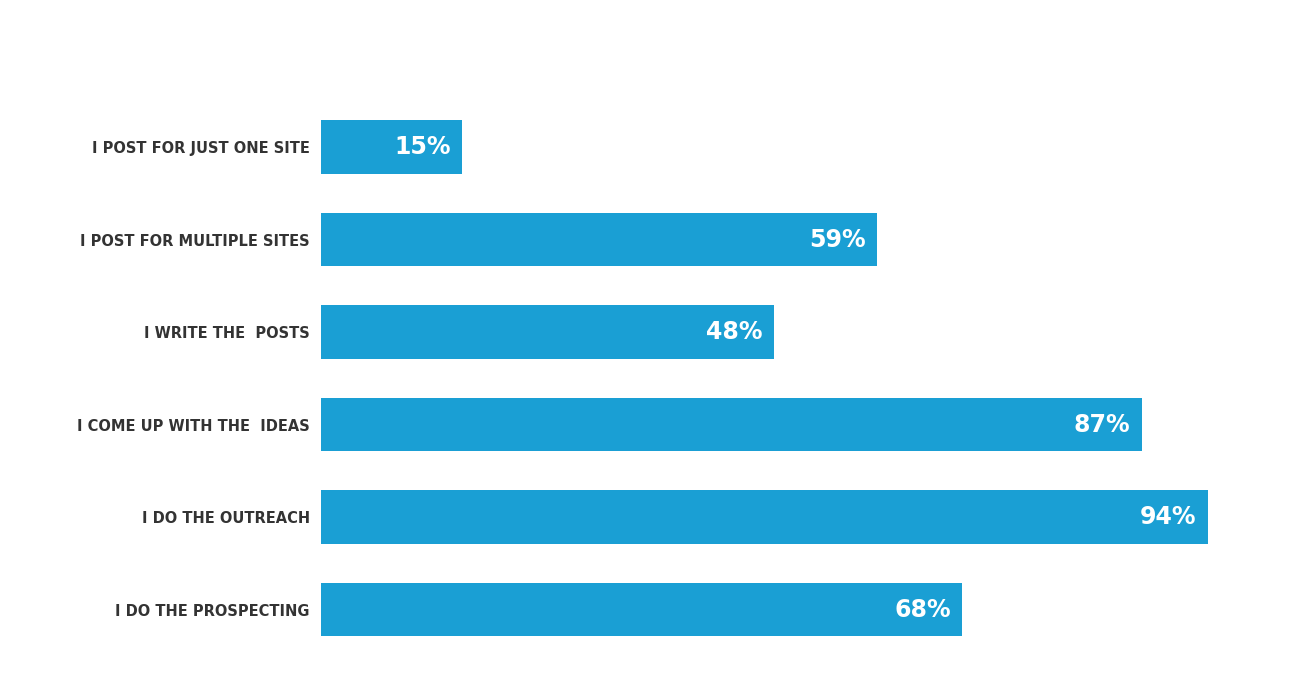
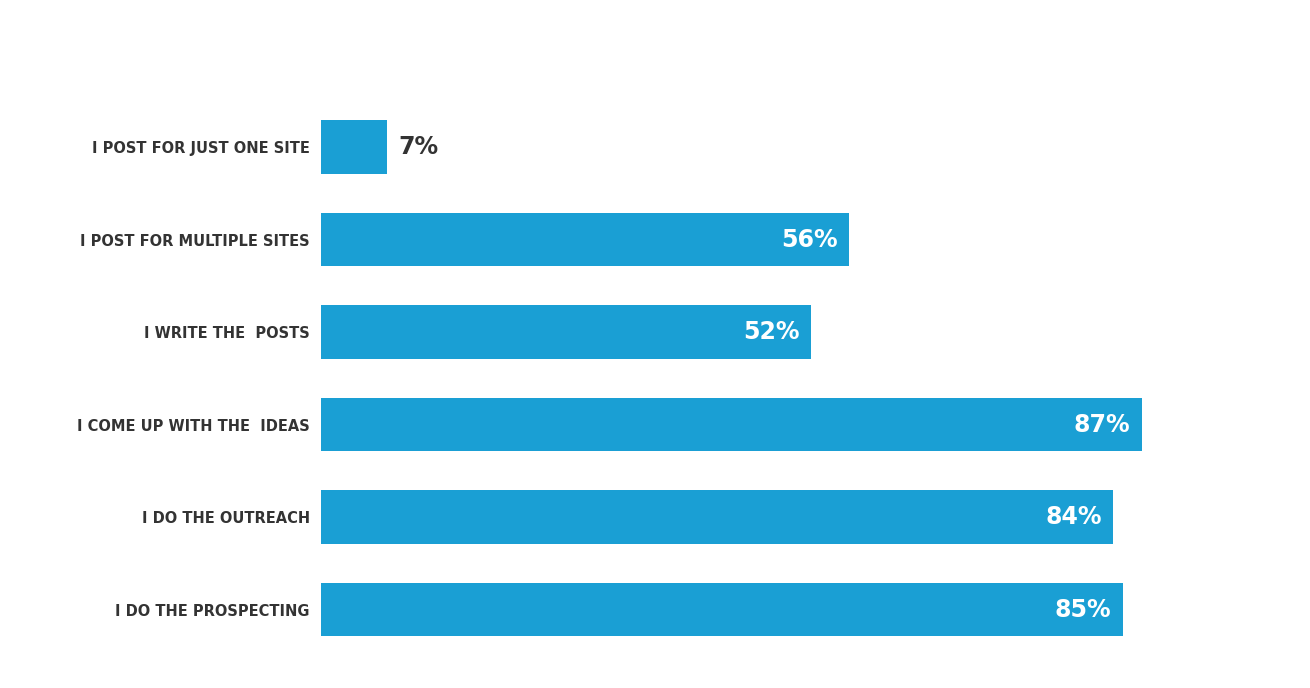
I POST FOR JUST ONE SITE: 15% -> 7%
I POST FOR MULTIPLE SITES: 59% -> 56%
I WRITE THE POSTS: 48% -> 52%
I DO THE OUTREACH: 94% -> 84%
I DO THE PROSPECTING: 68% -> 85%
